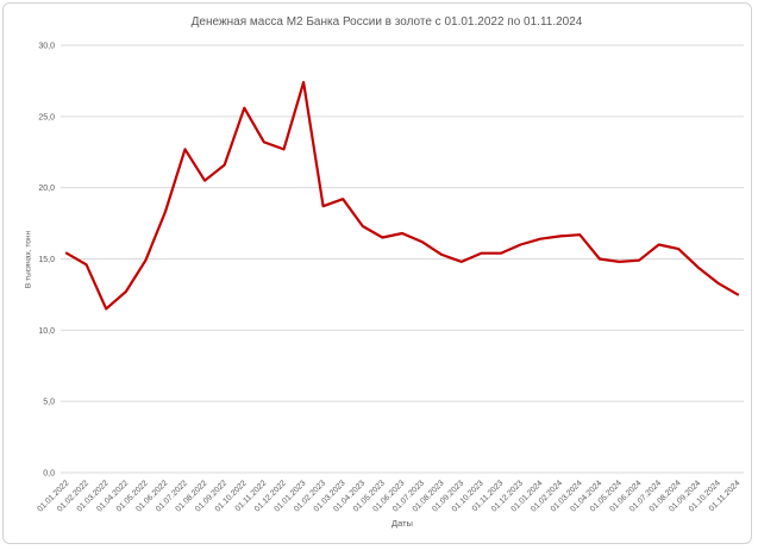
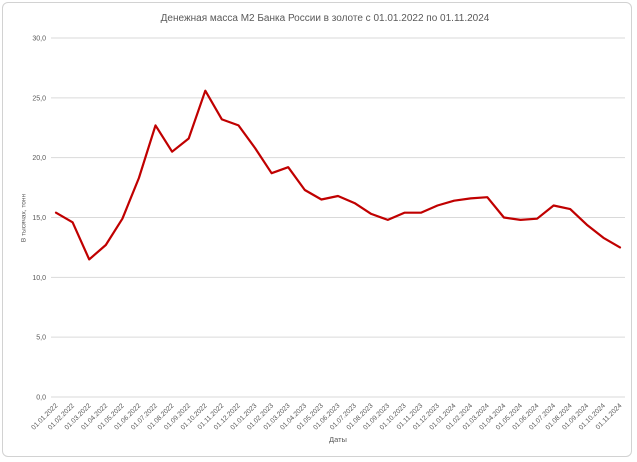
01.01.2023: 27,4 -> 20,8
